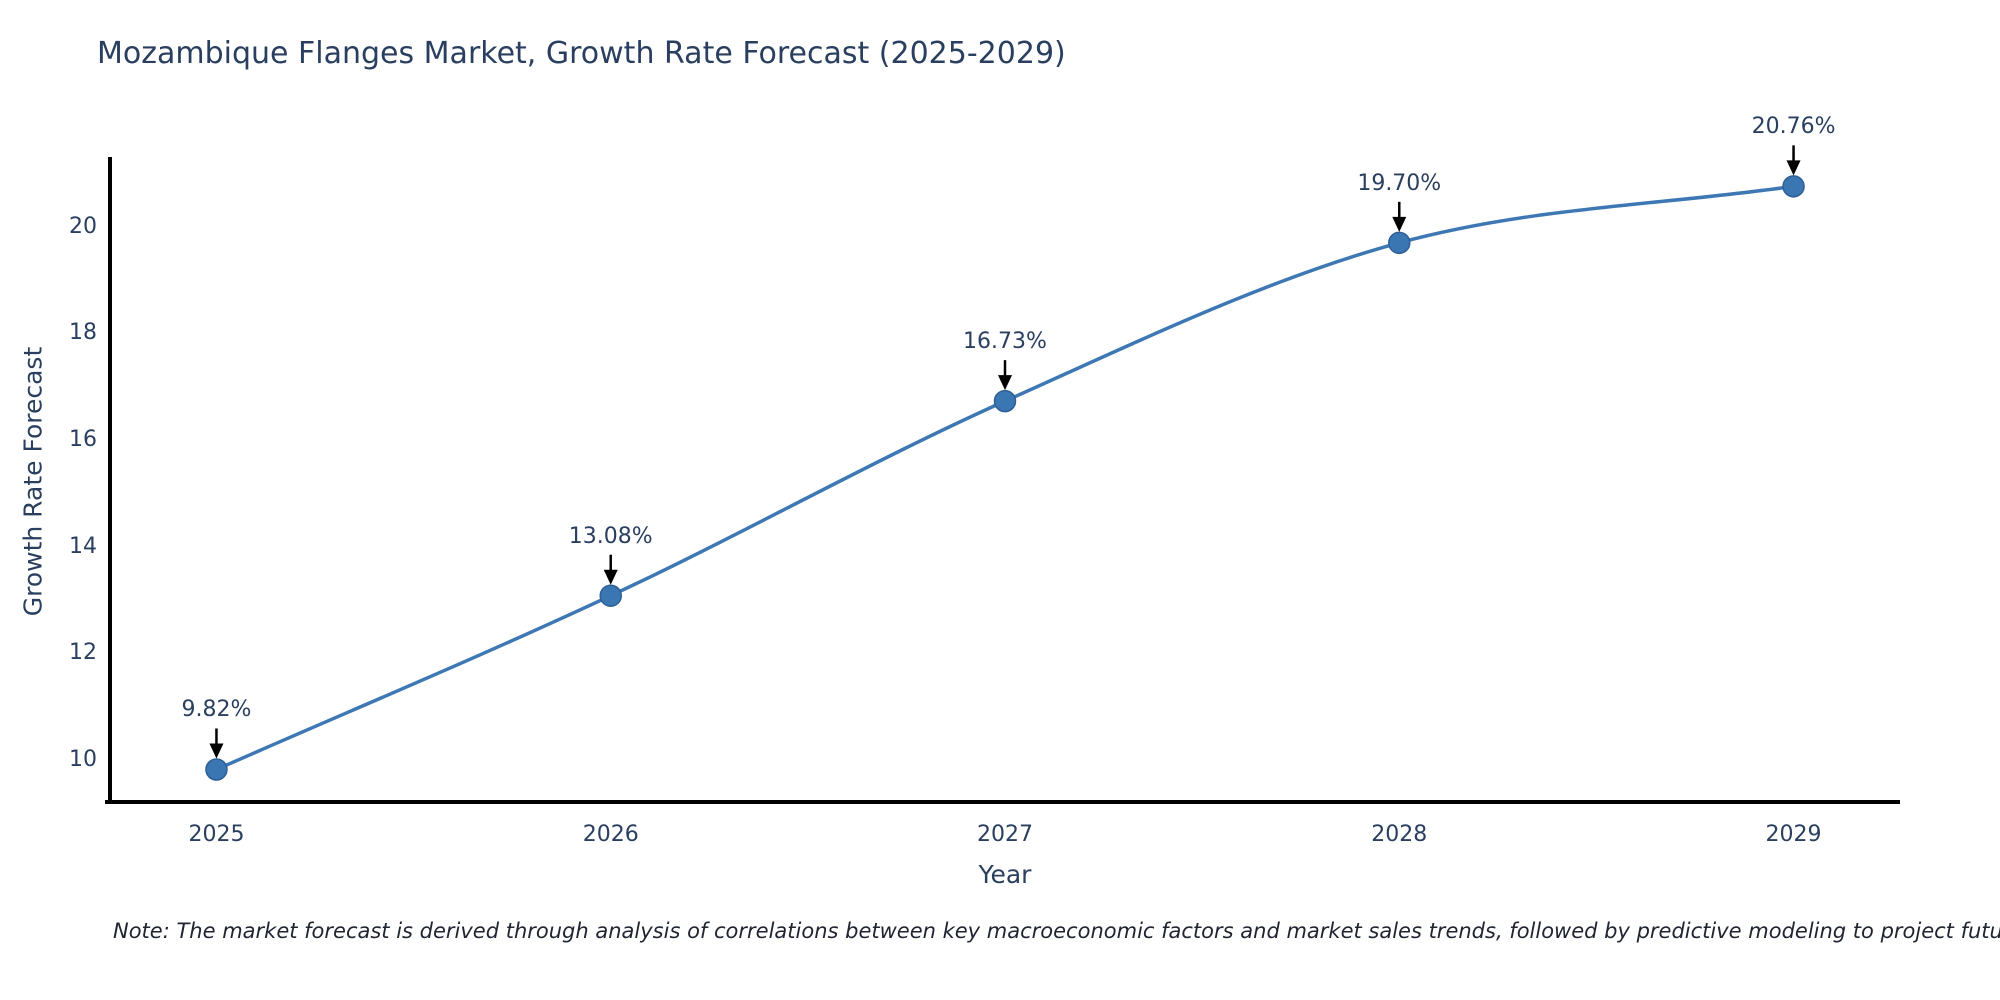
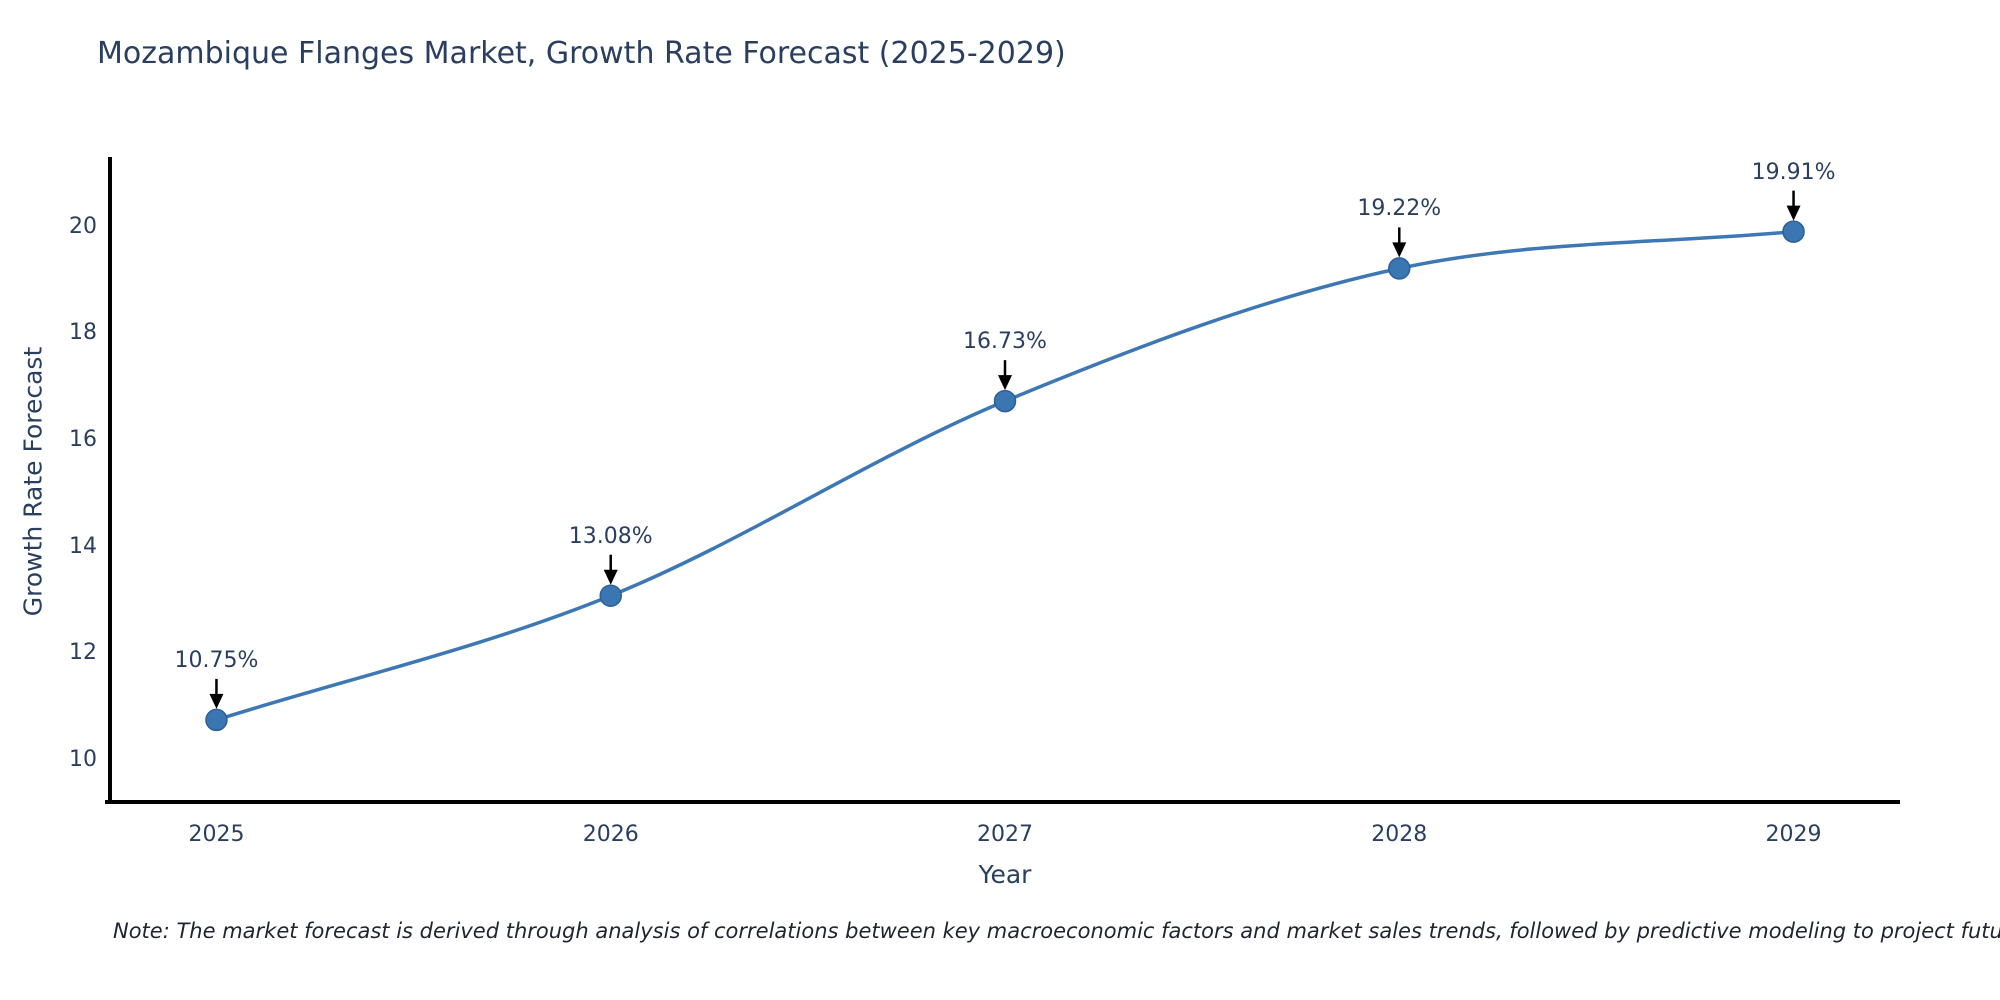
2025: 9.82% -> 10.75%
2028: 19.70% -> 19.22%
2029: 20.76% -> 19.91%
